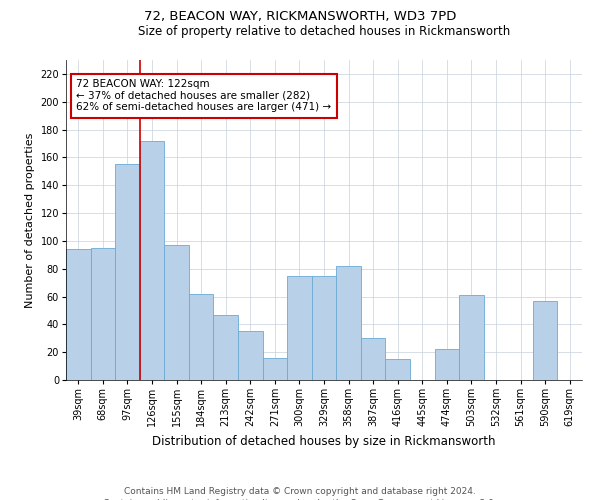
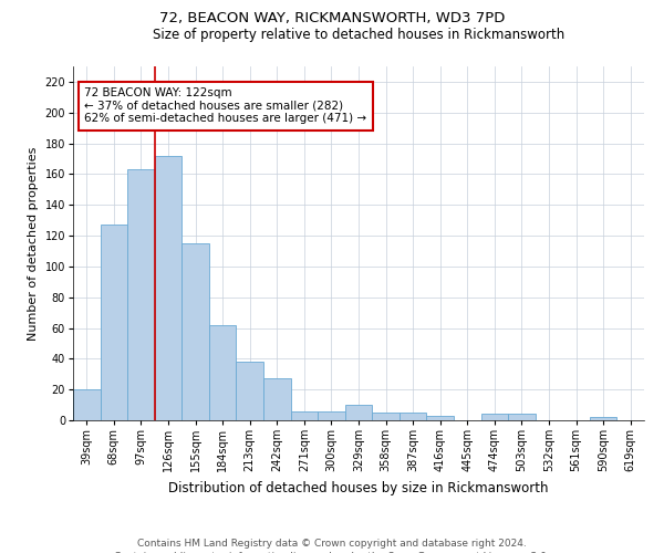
39sqm: 94 -> 20
68sqm: 95 -> 127
97sqm: 155 -> 163
155sqm: 97 -> 115
213sqm: 47 -> 38
242sqm: 35 -> 27
271sqm: 16 -> 6
300sqm: 75 -> 6
329sqm: 75 -> 10
358sqm: 82 -> 5
387sqm: 30 -> 5
416sqm: 15 -> 3
474sqm: 22 -> 4
503sqm: 61 -> 4
590sqm: 57 -> 2
